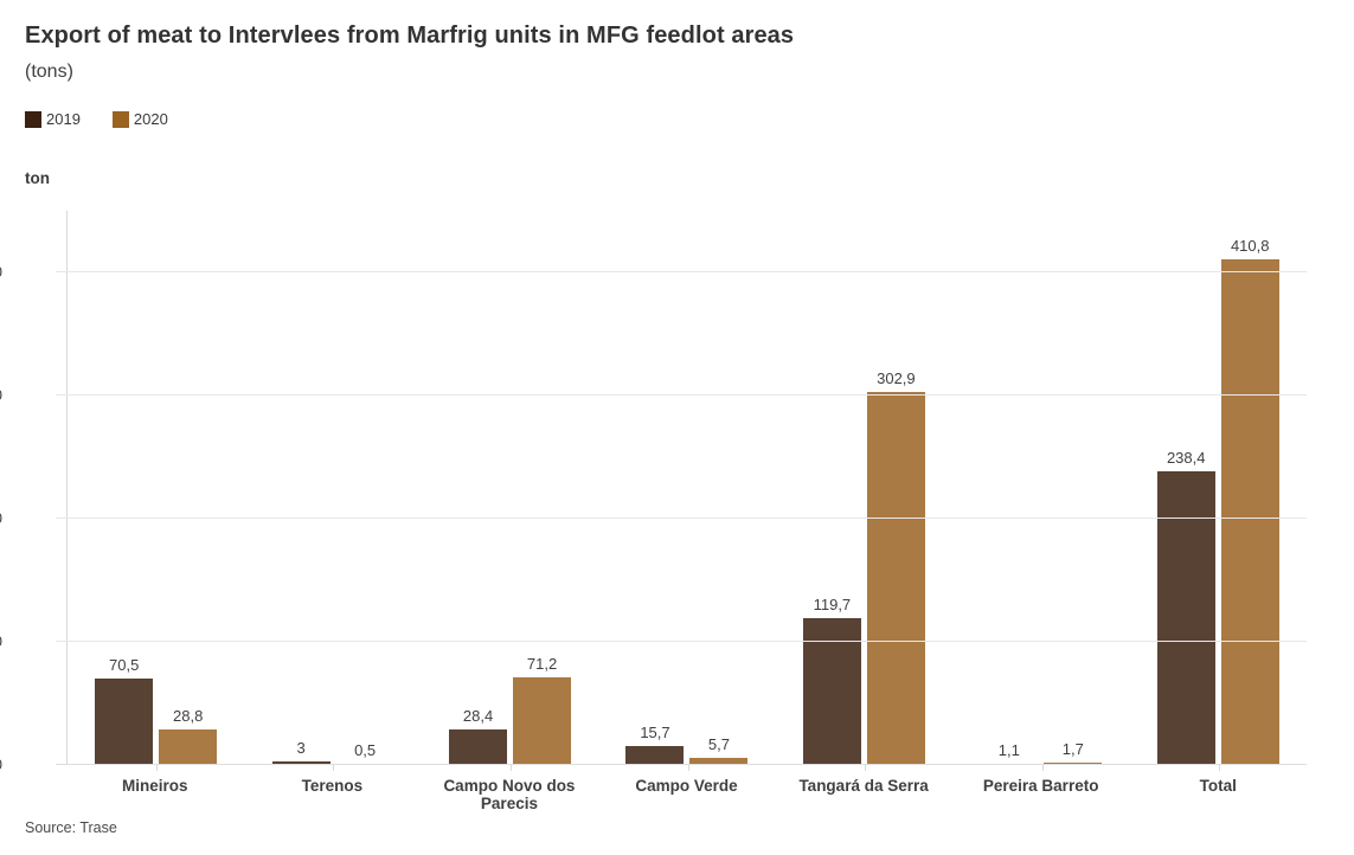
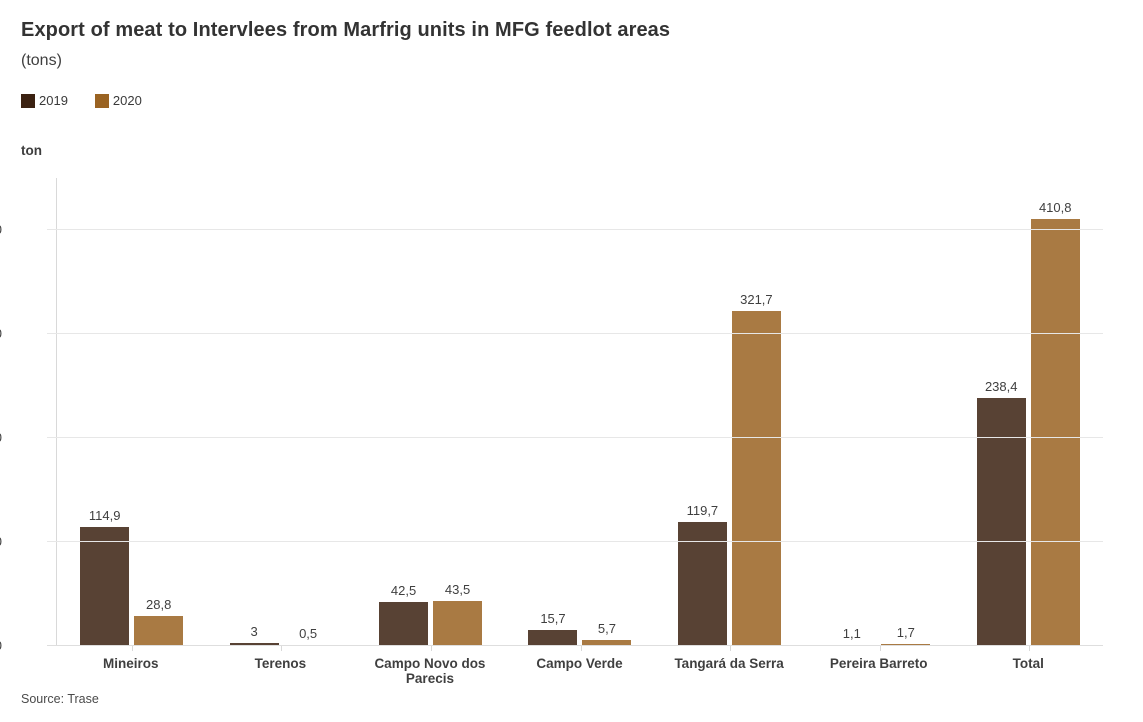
2019/Mineiros: 70,5 -> 114,9
2019/Campo Novo dos Parecis: 28,4 -> 42,5
2020/Campo Novo dos Parecis: 71,2 -> 43,5
2020/Tangará da Serra: 302,9 -> 321,7
